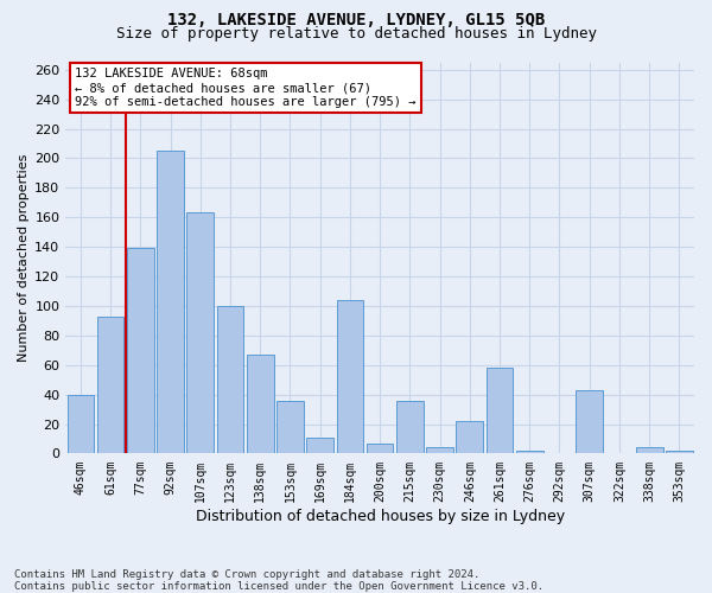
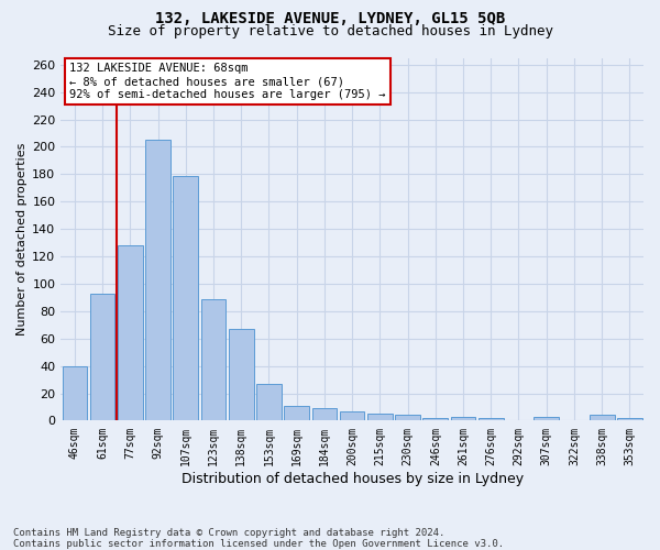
77sqm: 139 -> 128
107sqm: 163 -> 179
123sqm: 100 -> 89
153sqm: 36 -> 27
184sqm: 104 -> 9
215sqm: 36 -> 5
246sqm: 22 -> 2
261sqm: 58 -> 3
307sqm: 43 -> 3
